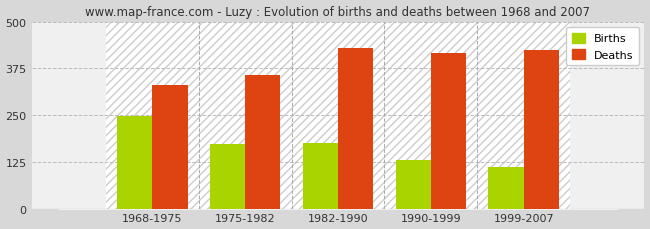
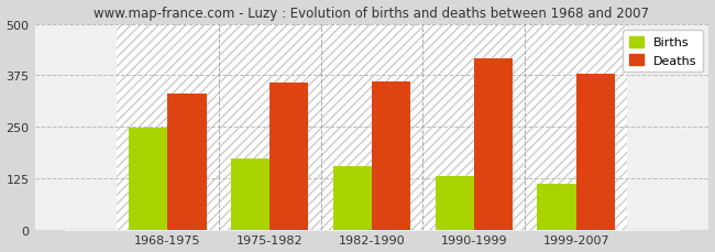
Births/1982-1990: 175 -> 155
Deaths/1982-1990: 430 -> 360
Deaths/1999-2007: 425 -> 378
